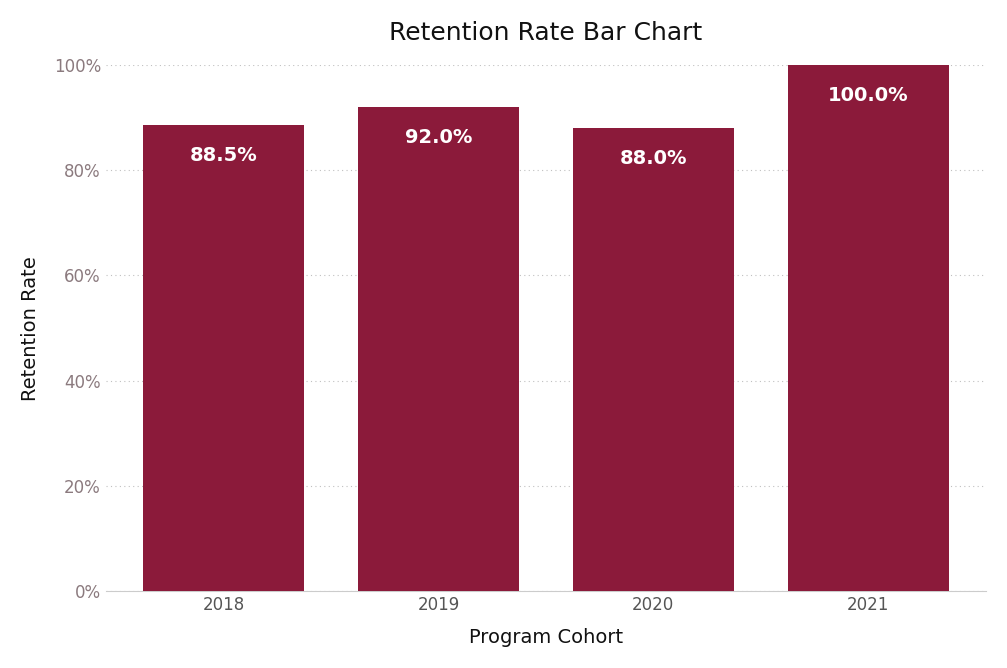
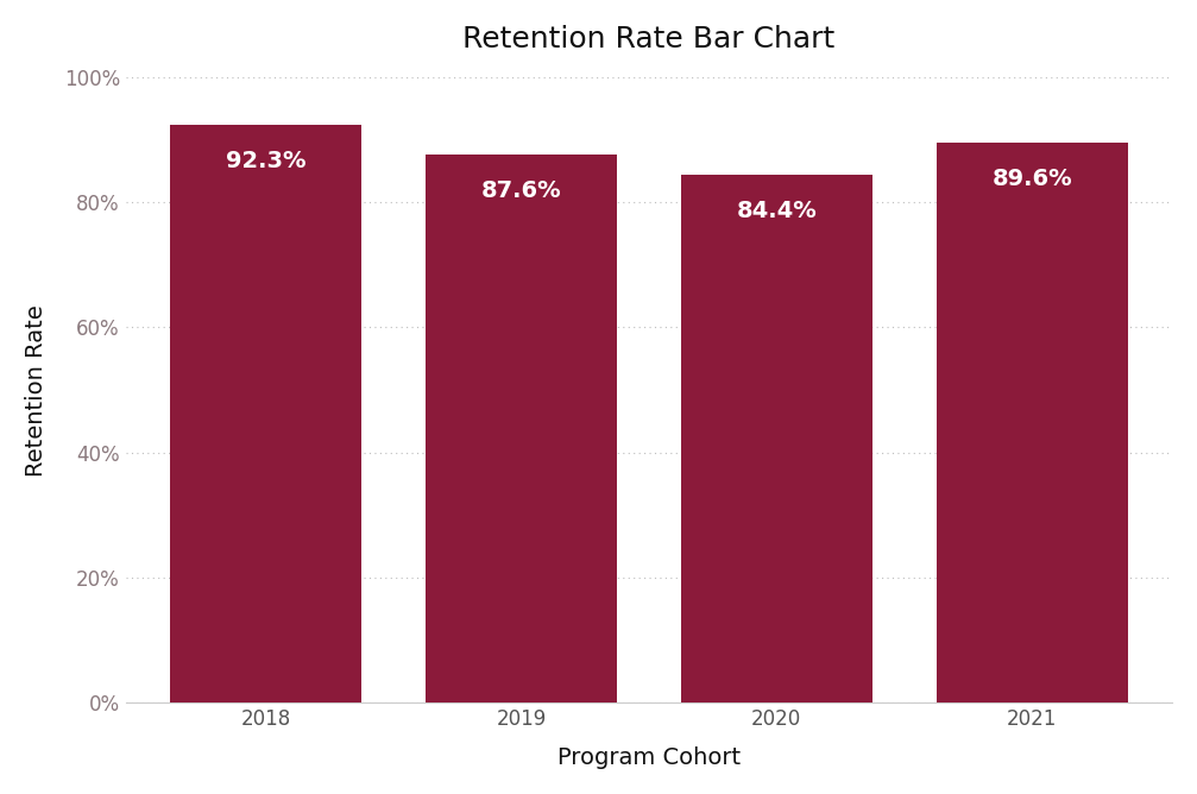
2018: 88.5% -> 92.3%
2019: 92.0% -> 87.6%
2020: 88.0% -> 84.4%
2021: 100.0% -> 89.6%
